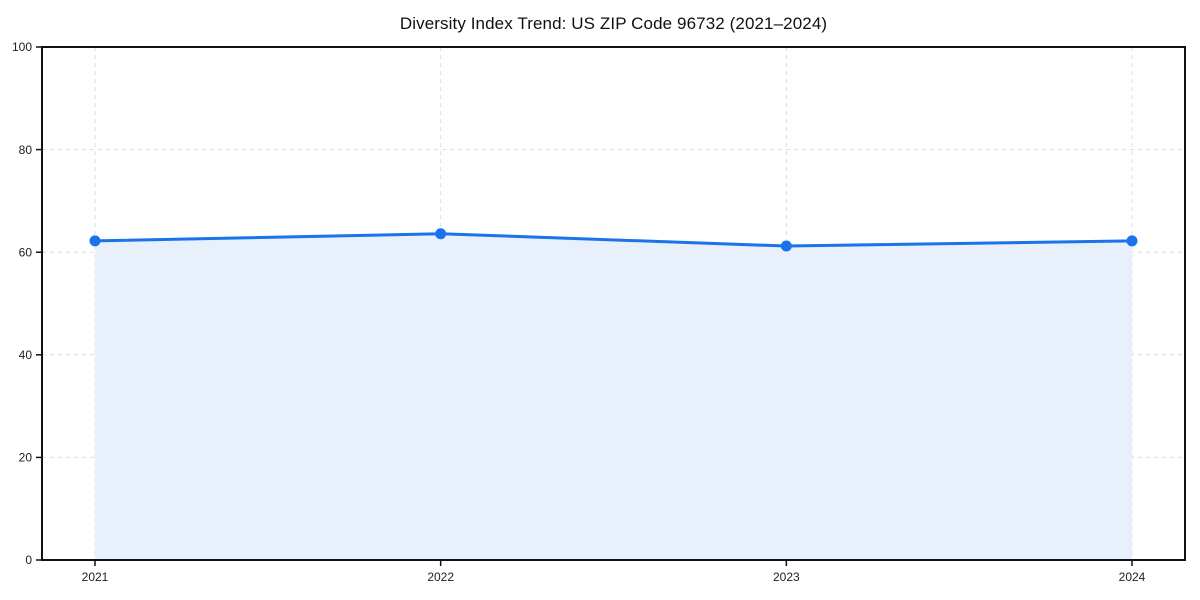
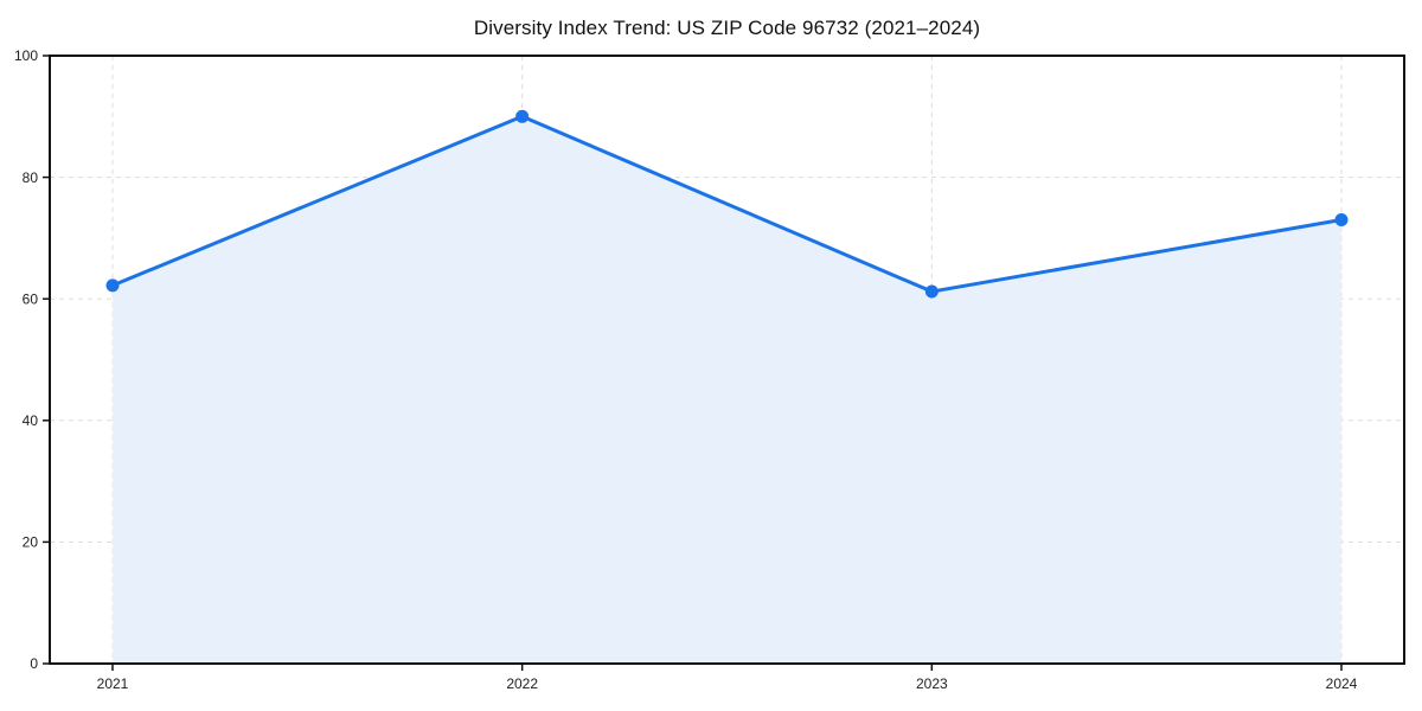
2022: 64 -> 90
2024: 62 -> 73
